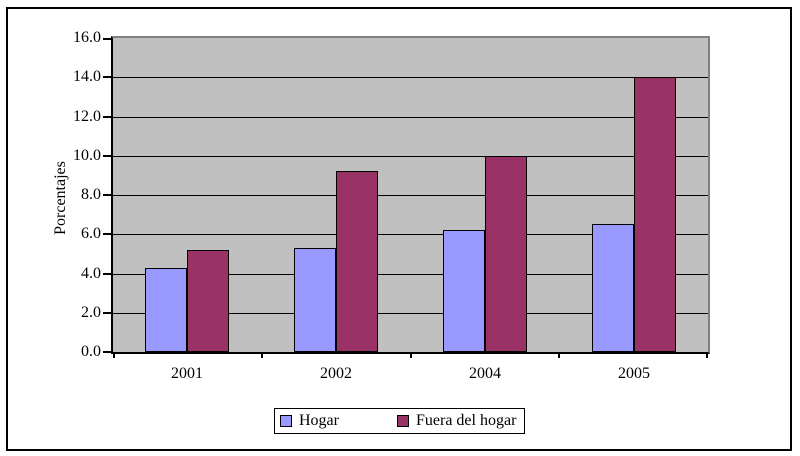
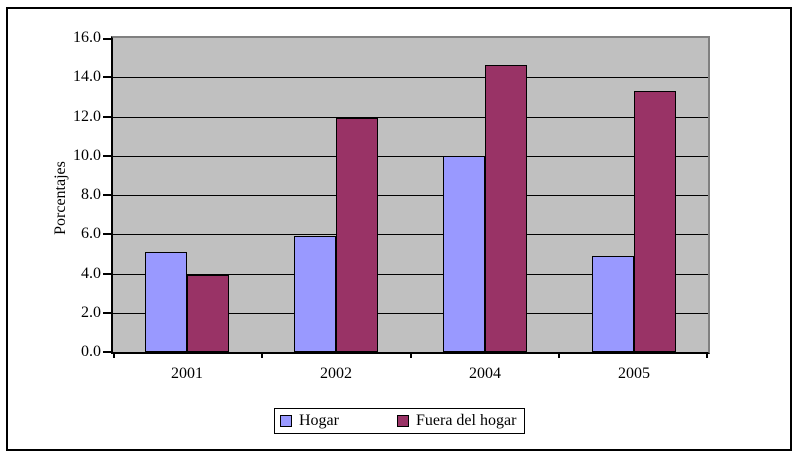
Hogar/2001: 4.3 -> 5.1
Fuera del hogar/2001: 5.2 -> 3.9
Hogar/2002: 5.3 -> 5.9
Fuera del hogar/2002: 9.2 -> 11.9
Hogar/2004: 6.2 -> 10.0
Fuera del hogar/2004: 10.0 -> 14.6
Hogar/2005: 6.5 -> 4.9
Fuera del hogar/2005: 14.0 -> 13.3
